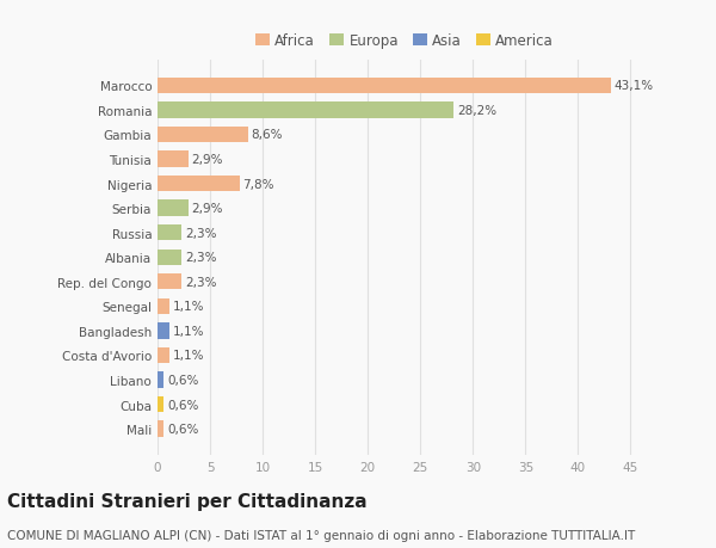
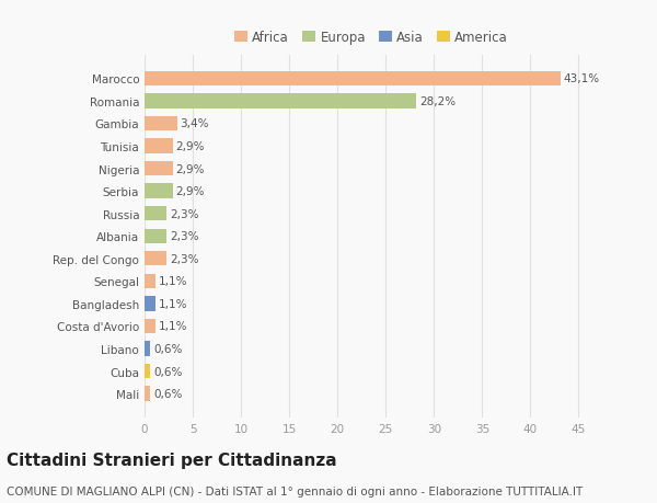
Gambia: 8,6% -> 3,4%
Nigeria: 7,8% -> 2,9%
